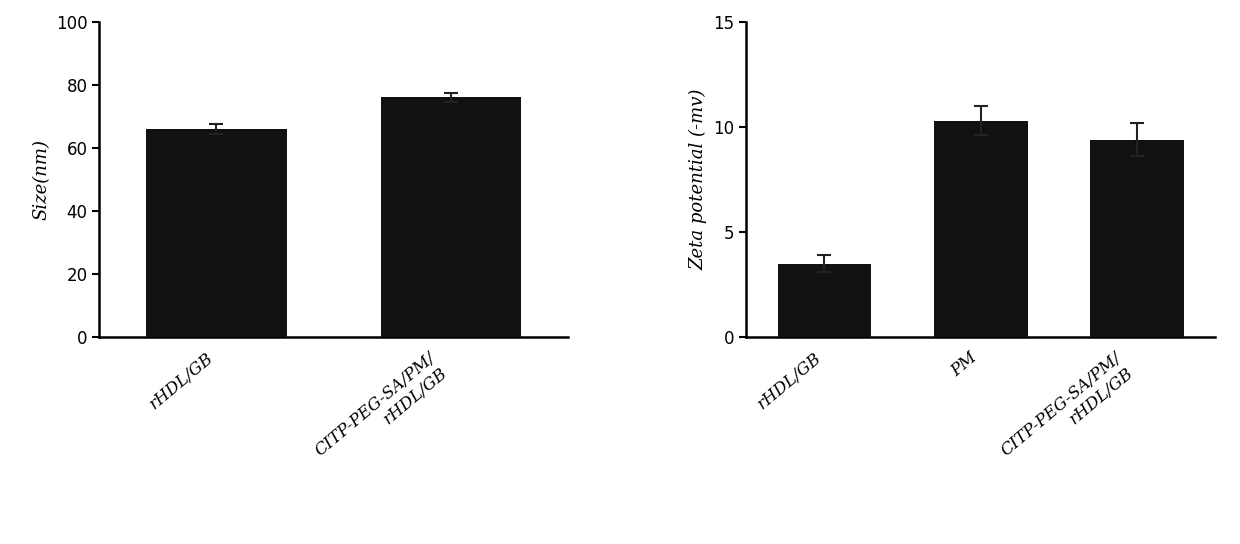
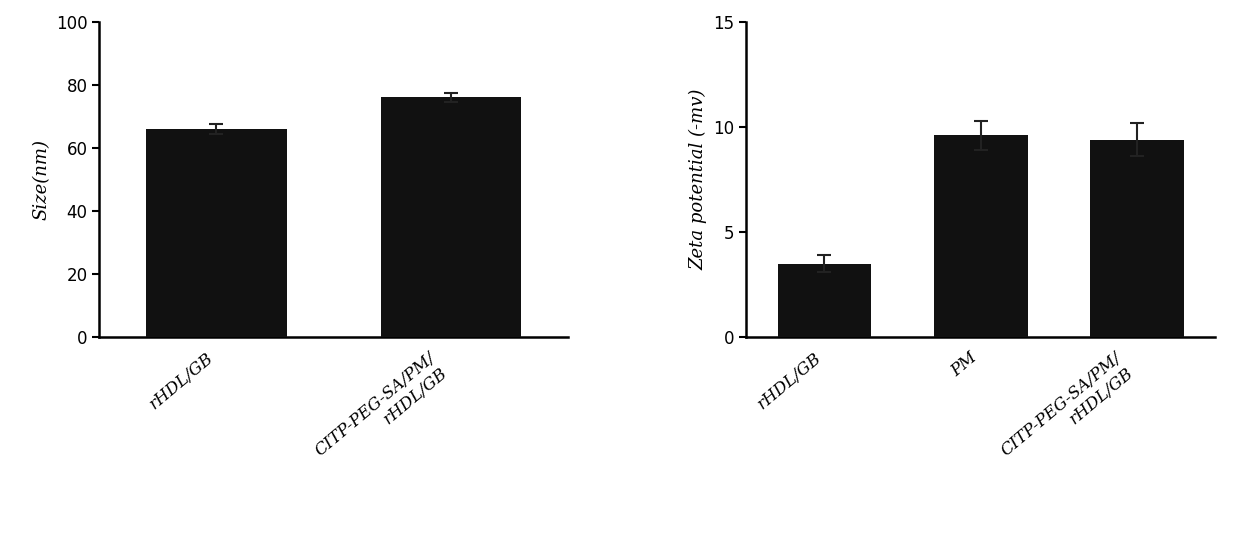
PM: 10.3 -> 9.6
